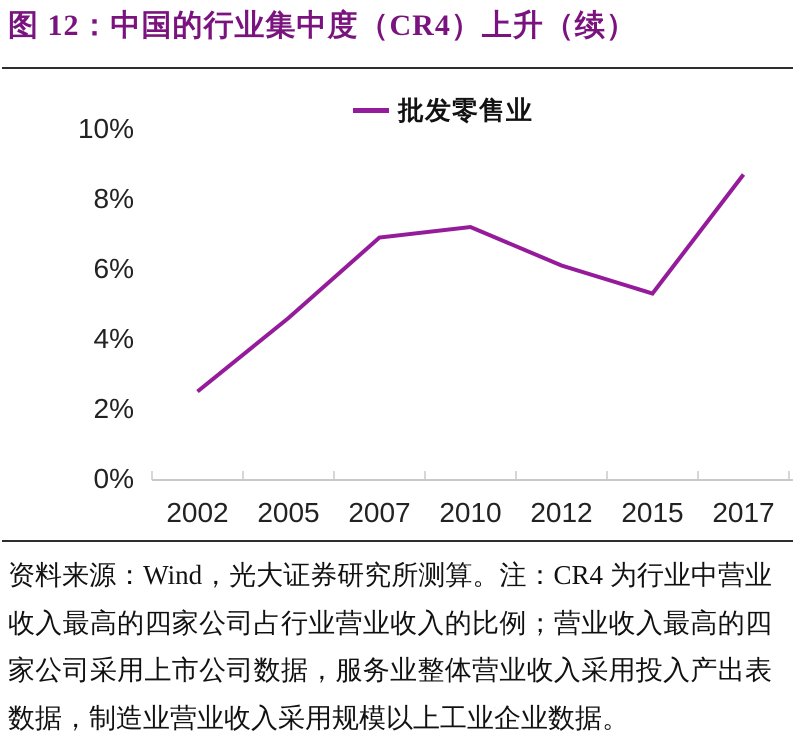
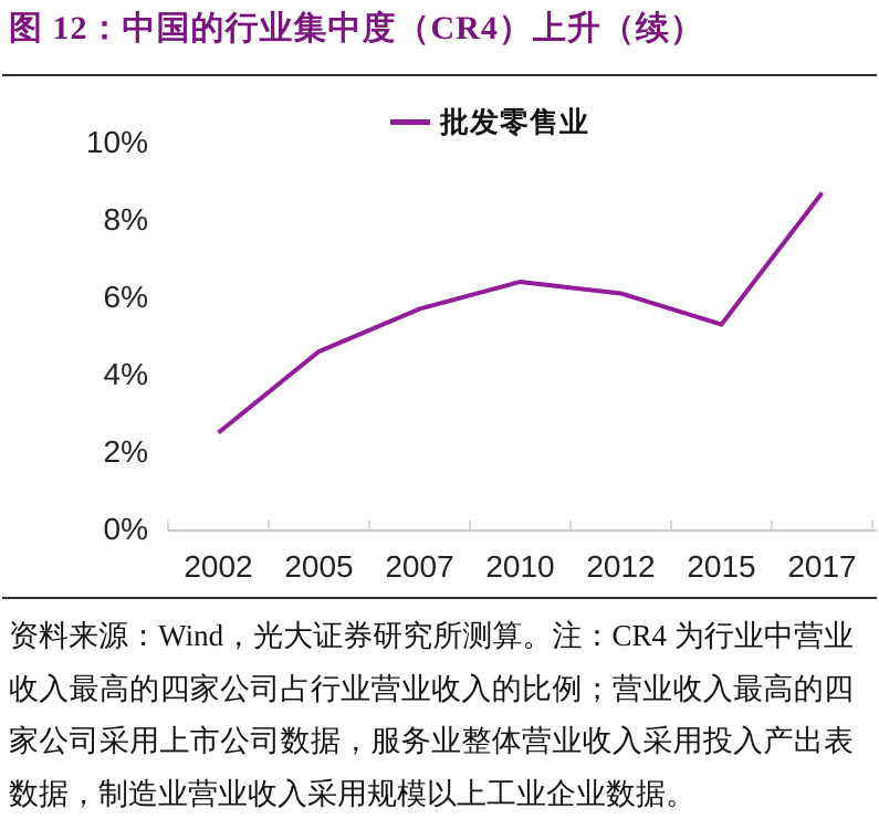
2007: 6.9% -> 5.7%
2010: 7.2% -> 6.4%
